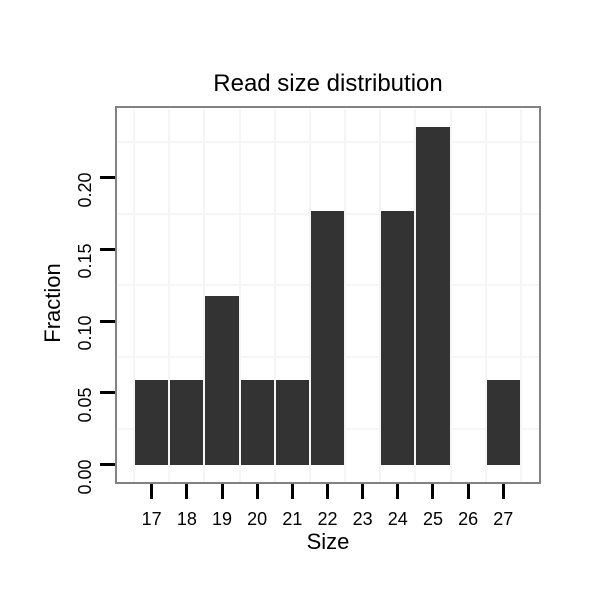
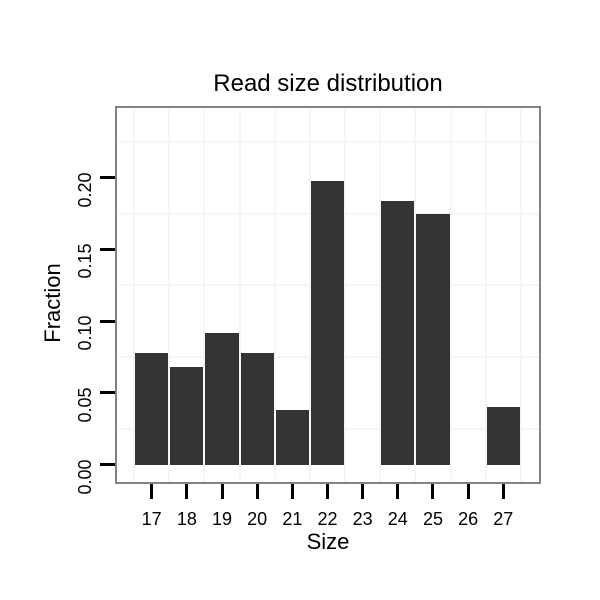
17: 0.059 -> 0.078
18: 0.059 -> 0.068
19: 0.118 -> 0.092
20: 0.059 -> 0.078
21: 0.059 -> 0.038
22: 0.176 -> 0.198
24: 0.176 -> 0.184
25: 0.235 -> 0.175
27: 0.059 -> 0.040
